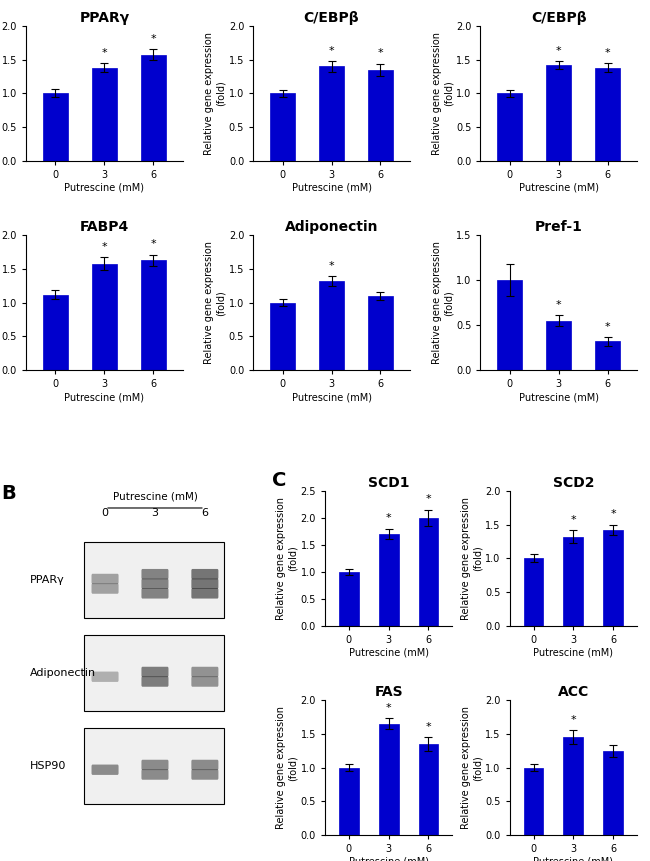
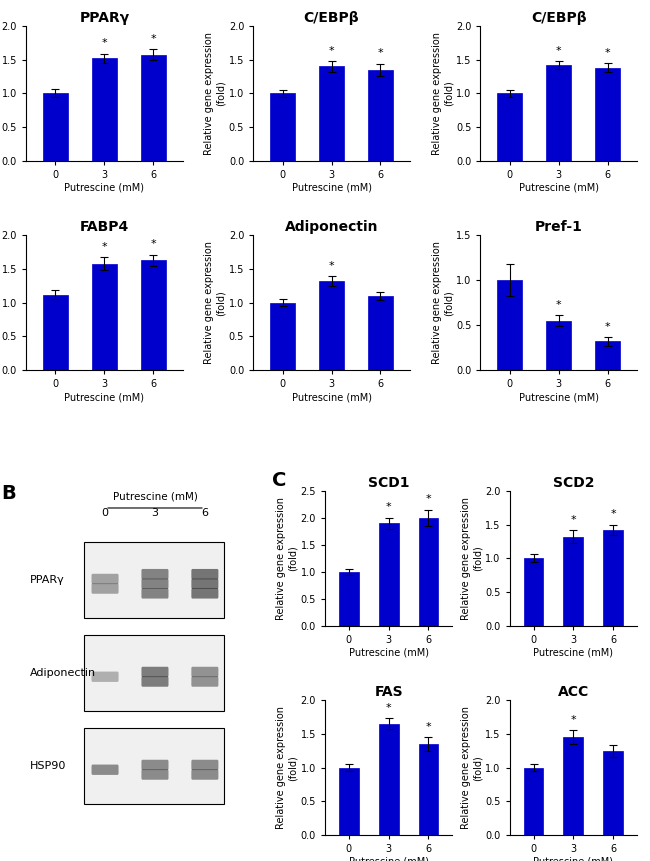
PPARγ/3: 1.38 -> 1.52
SCD1/3: 1.7 -> 1.9
